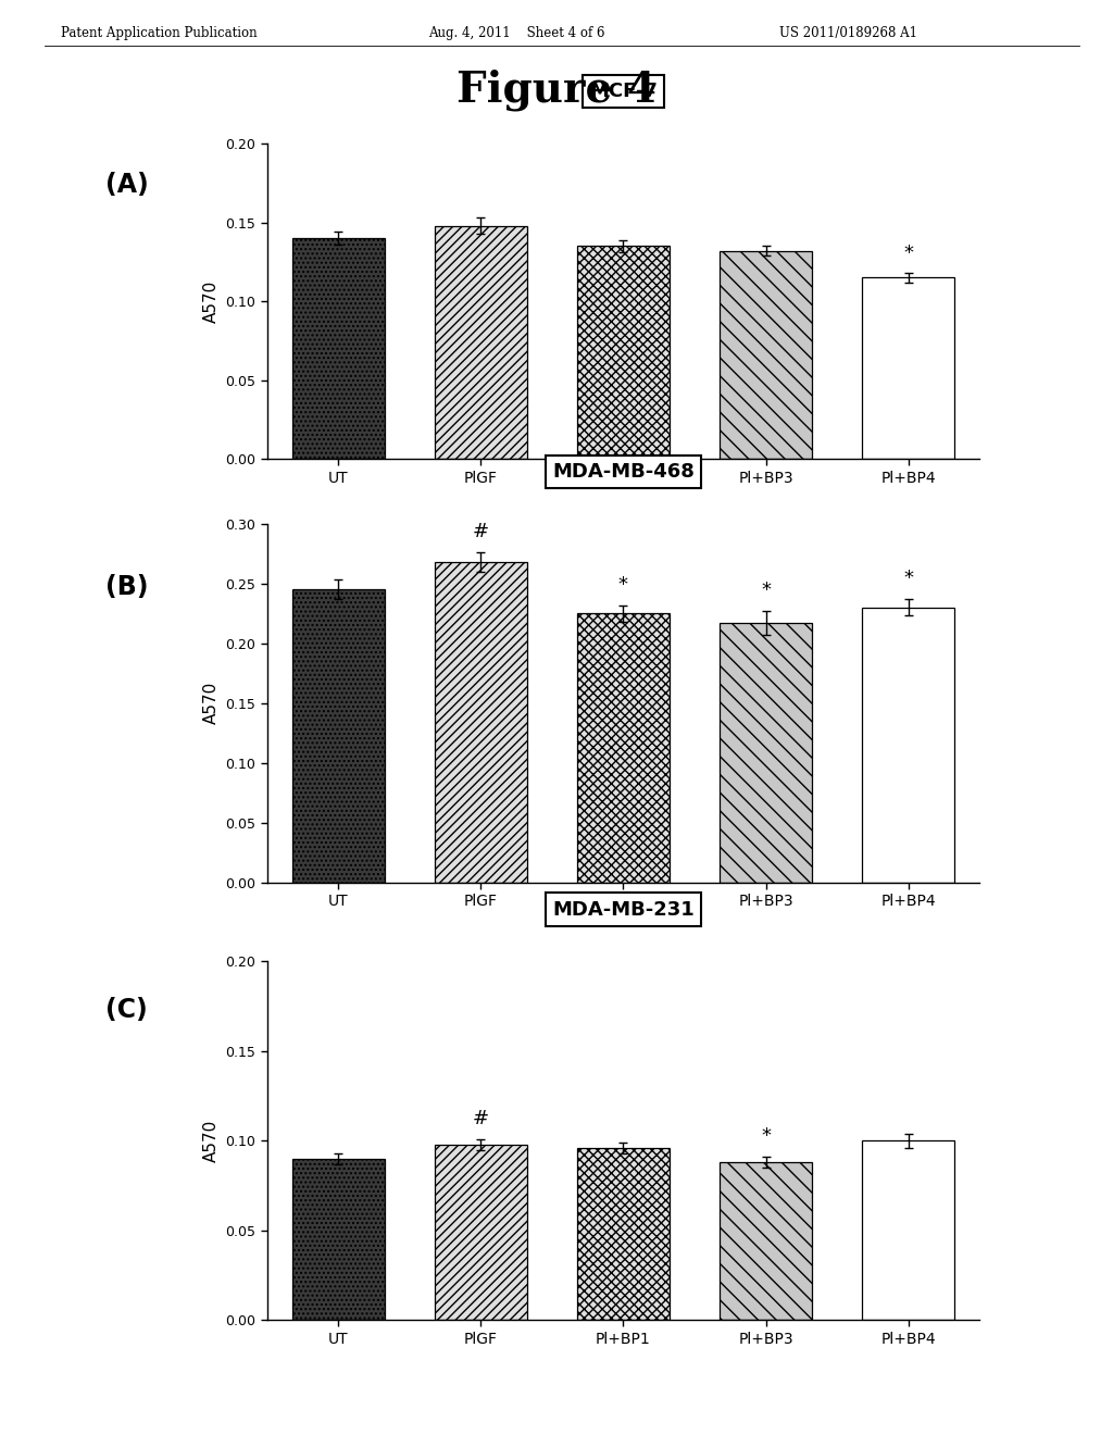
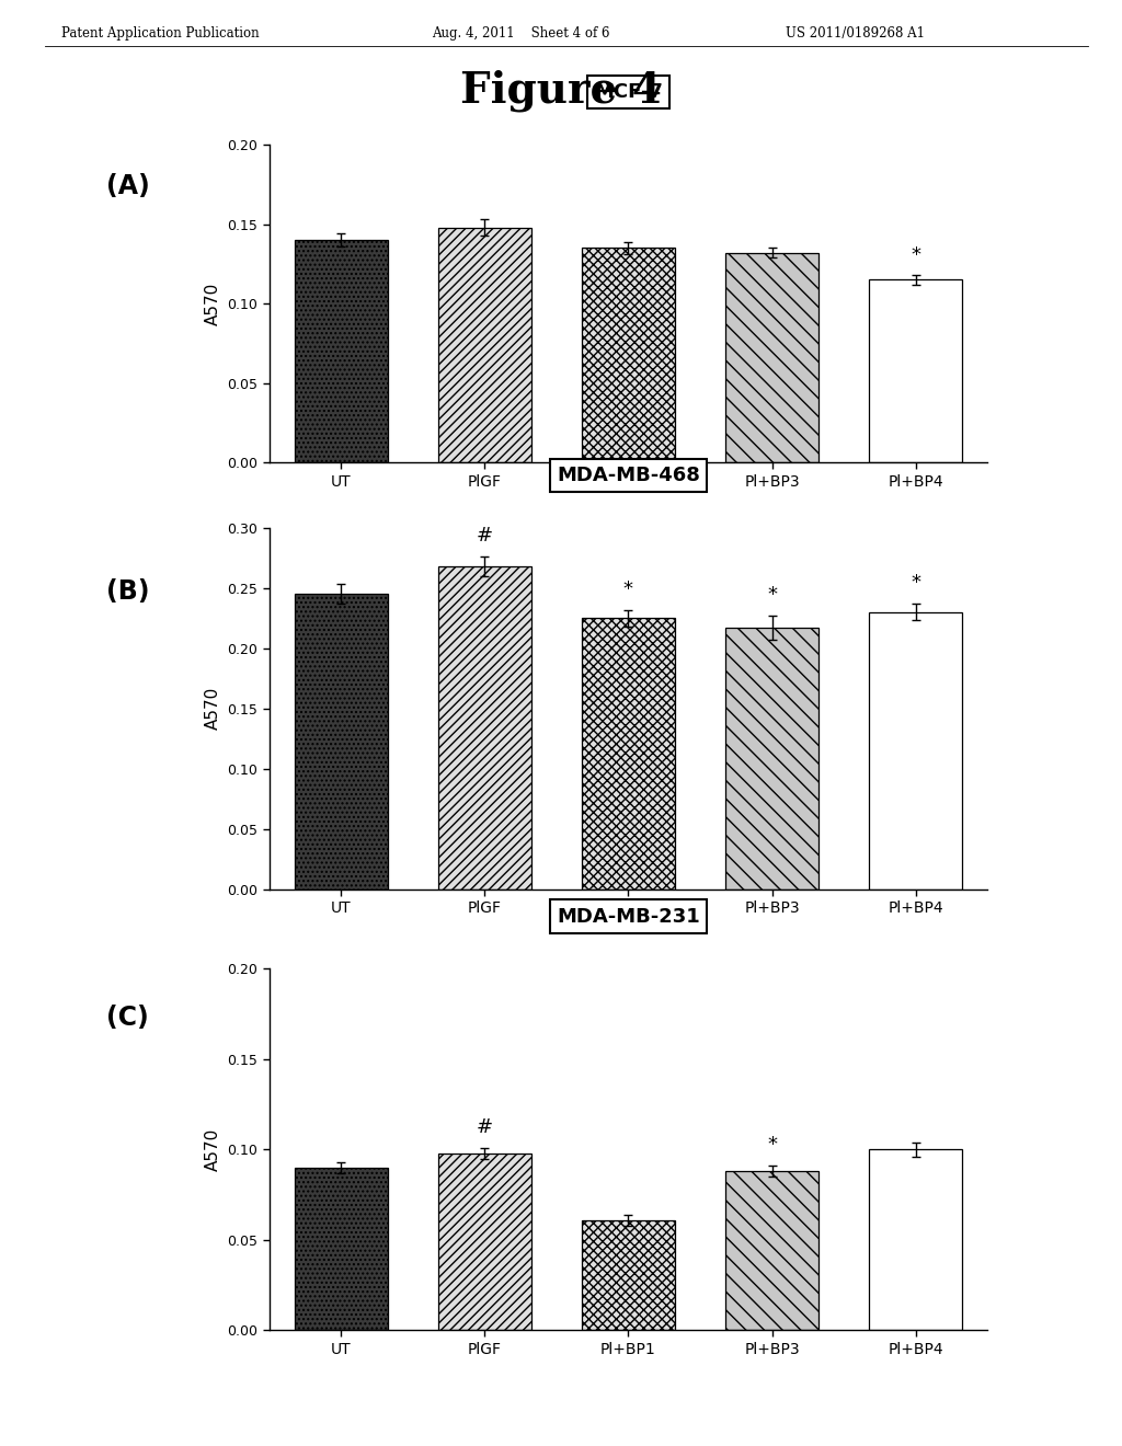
Pl+BP1: 0.096 -> 0.061
